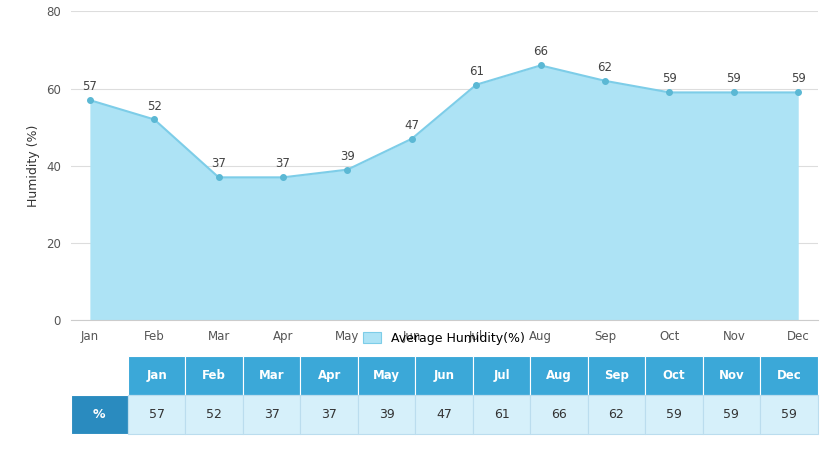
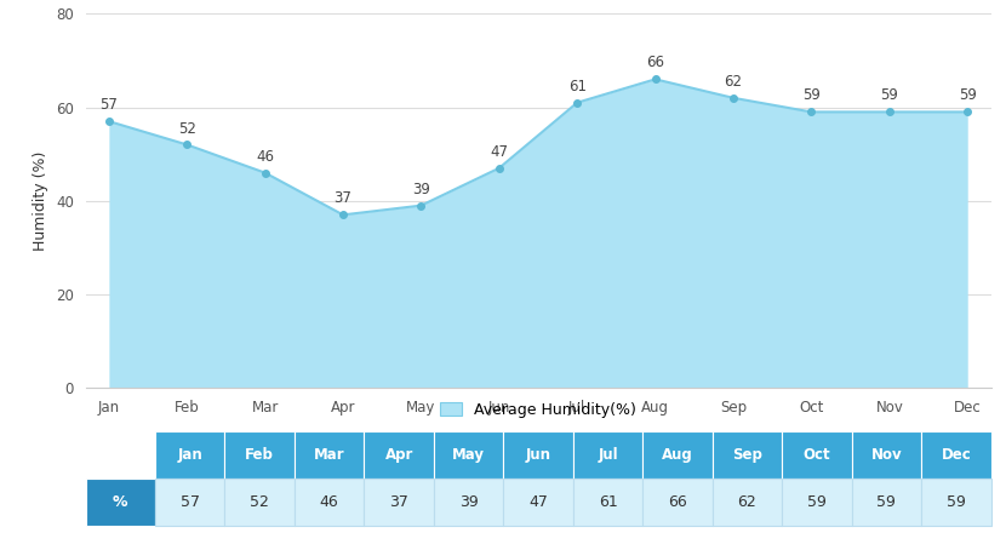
Mar: 37 -> 46
